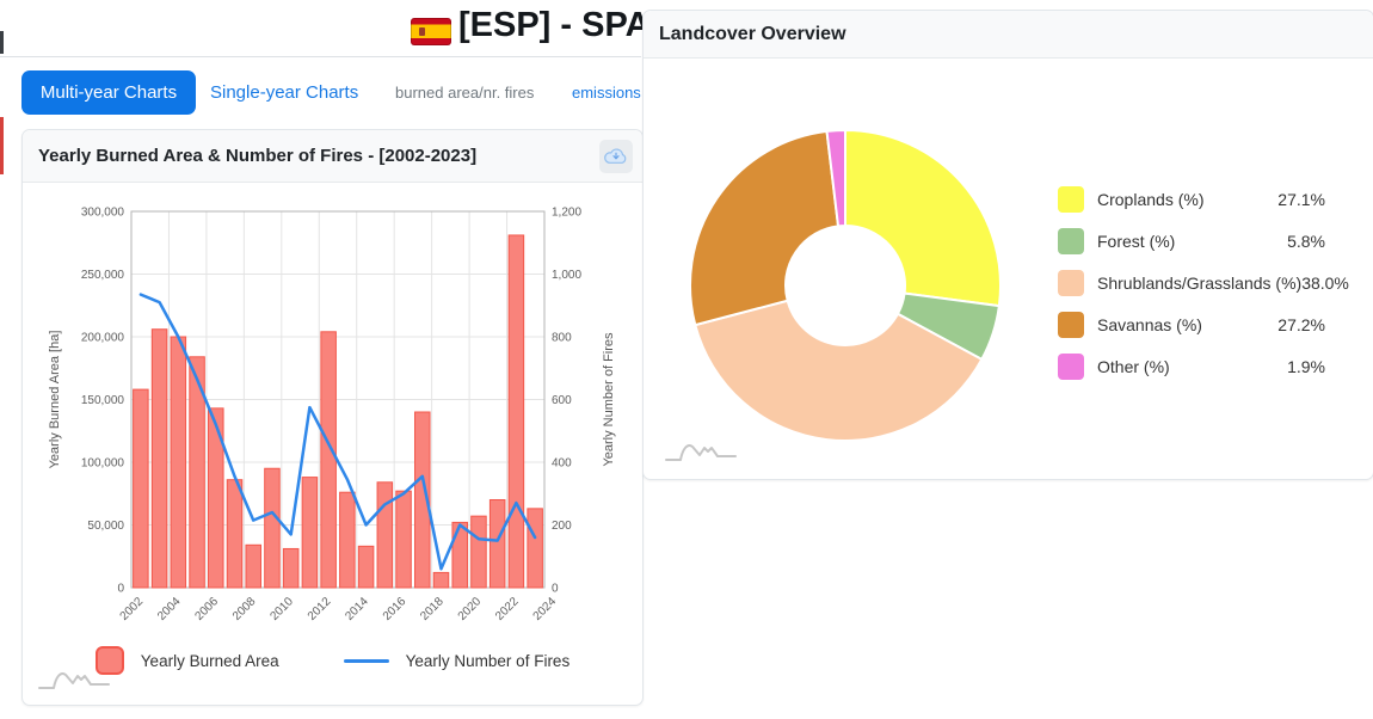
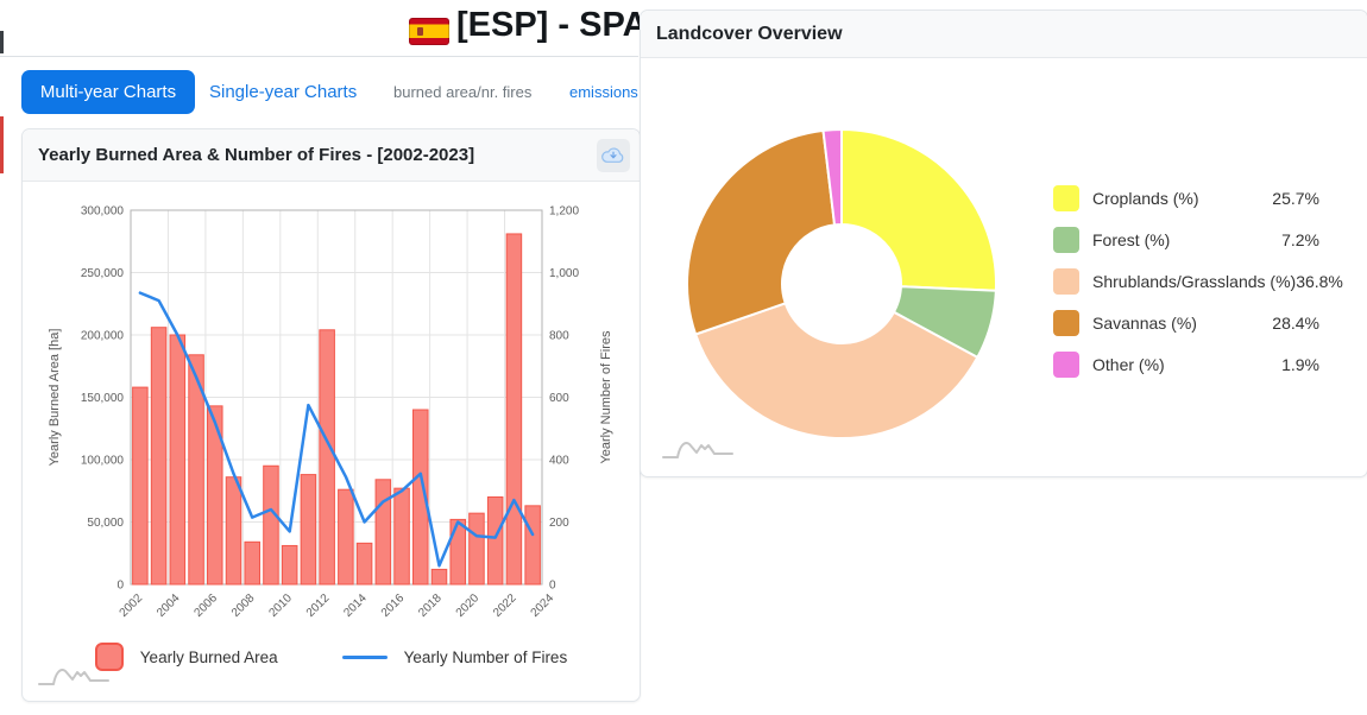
Landcover Overview/Croplands (%): 27.1% -> 25.7%
Landcover Overview/Forest (%): 5.8% -> 7.2%
Landcover Overview/Shrublands/Grasslands (%): 38.0% -> 36.8%
Landcover Overview/Savannas (%): 27.2% -> 28.4%
